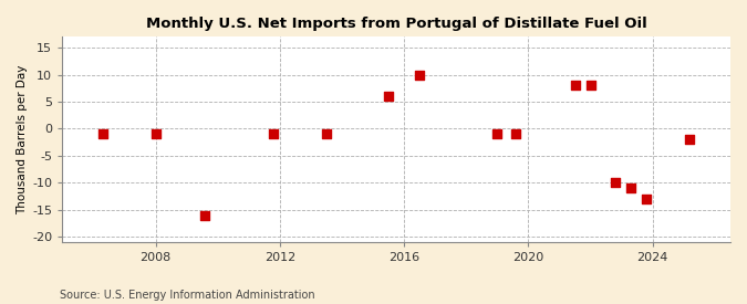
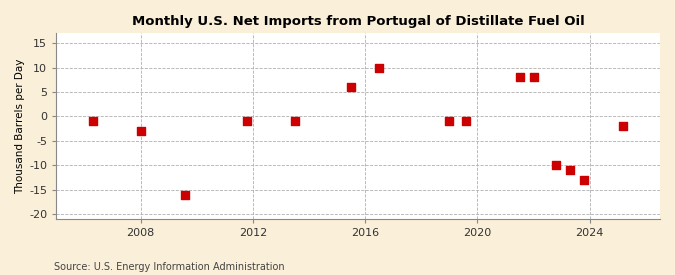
2008: -1 -> -3
